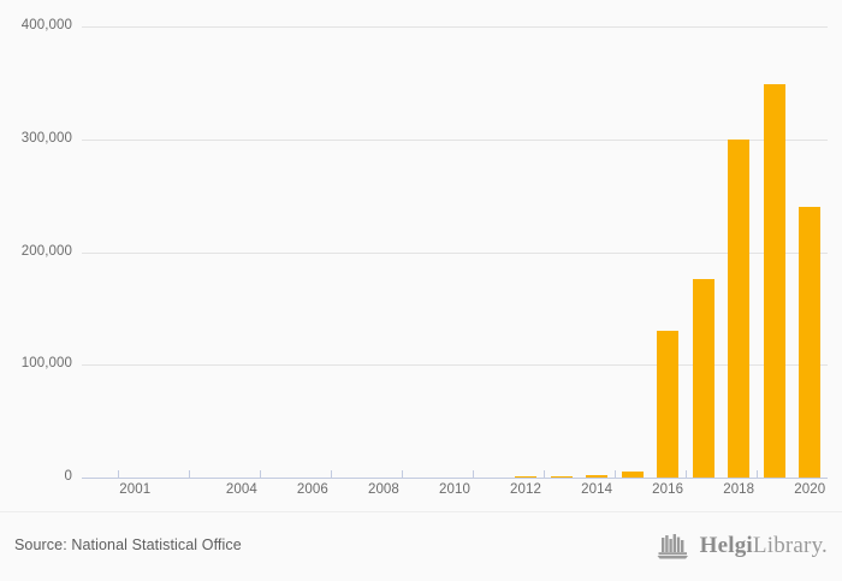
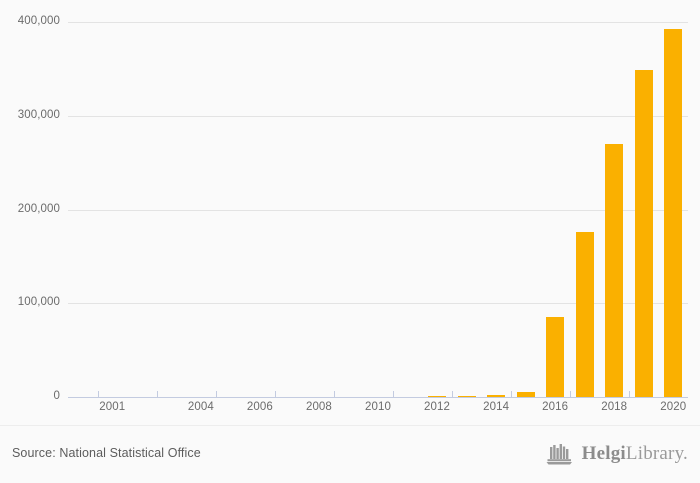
2016: 130000 -> 90000
2018: 300000 -> 270000
2020: 240000 -> 390000
